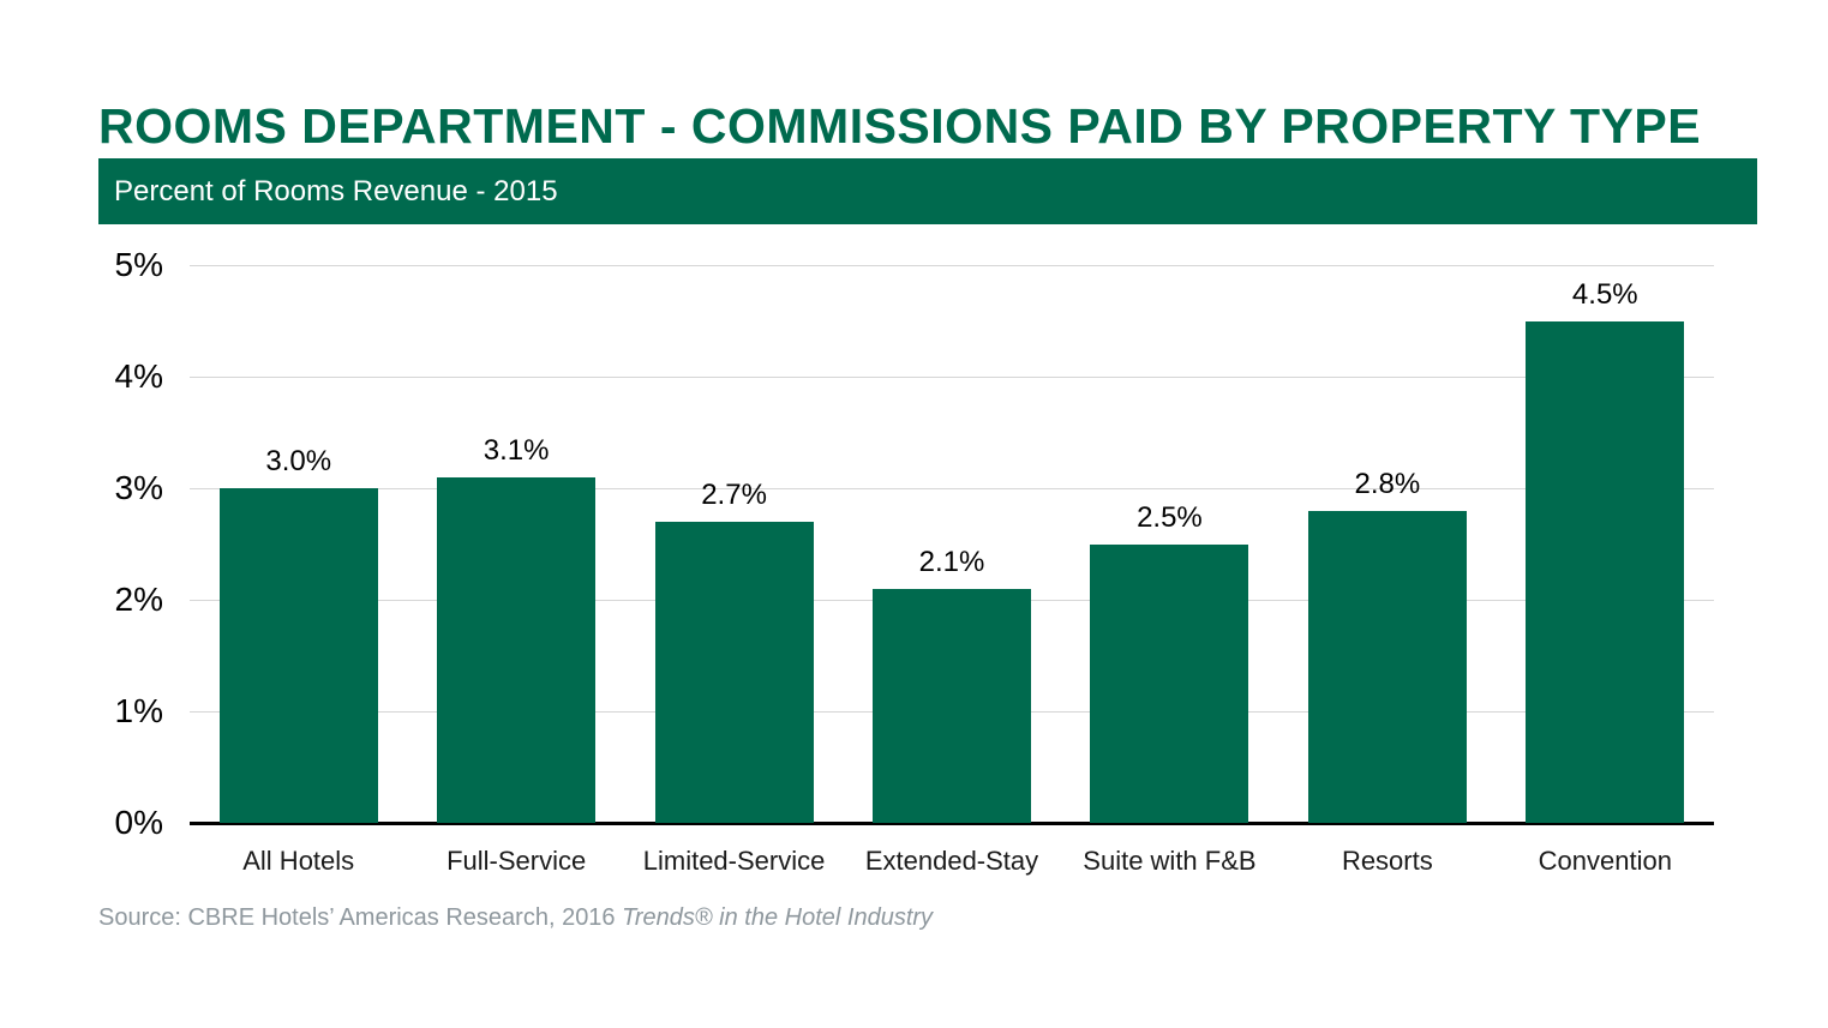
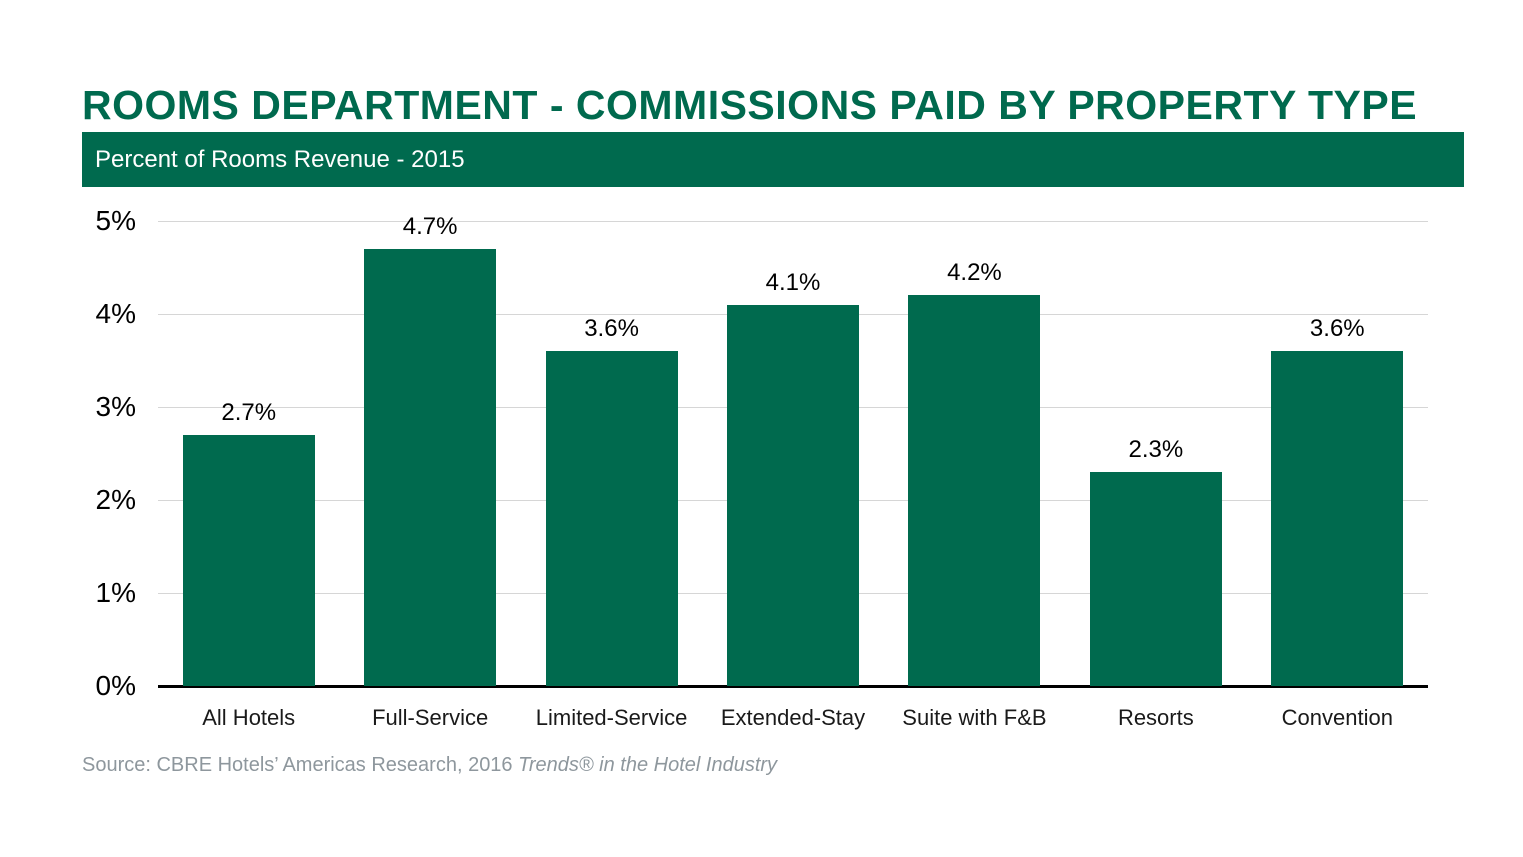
All Hotels: 3.0% -> 2.7%
Full-Service: 3.1% -> 4.7%
Limited-Service: 2.7% -> 3.6%
Extended-Stay: 2.1% -> 4.1%
Suite with F&B: 2.5% -> 4.2%
Resorts: 2.8% -> 2.3%
Convention: 4.5% -> 3.6%
